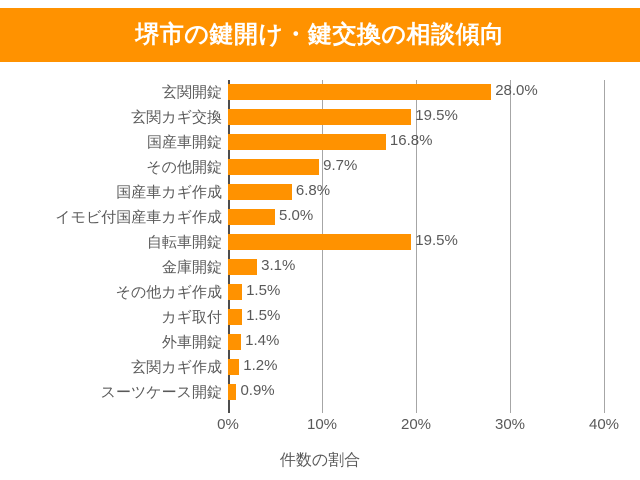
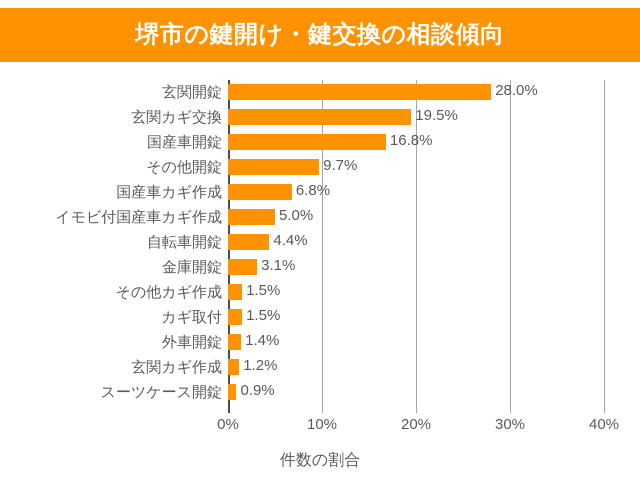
自転車開錠: 19.5% -> 4.4%
